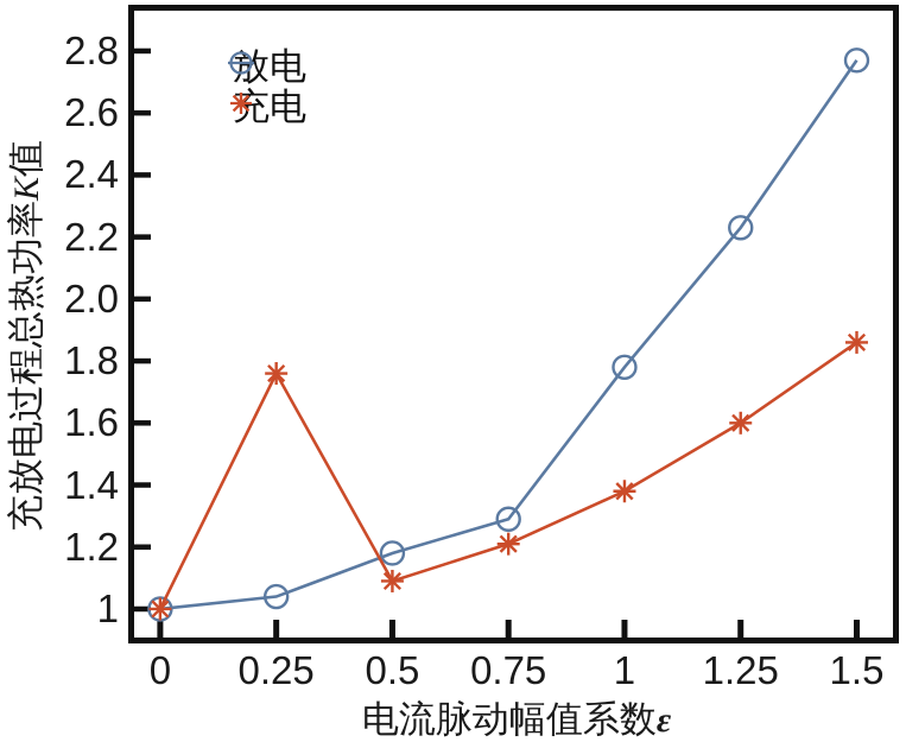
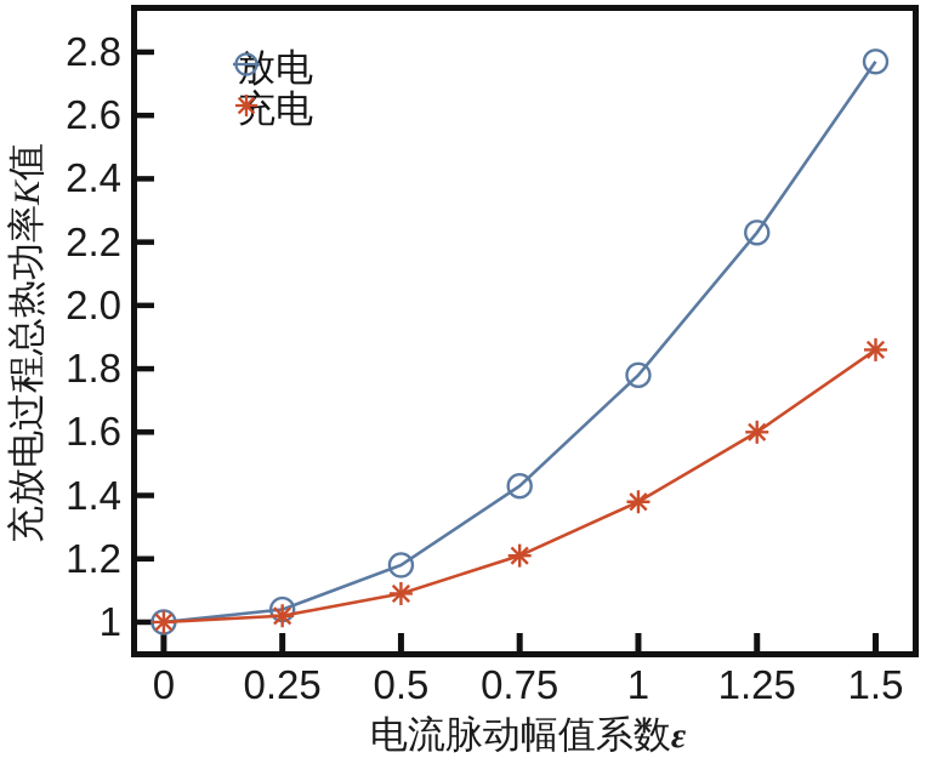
充电/0.25: 1.76 -> 1.02
放电/0.75: 1.29 -> 1.43
